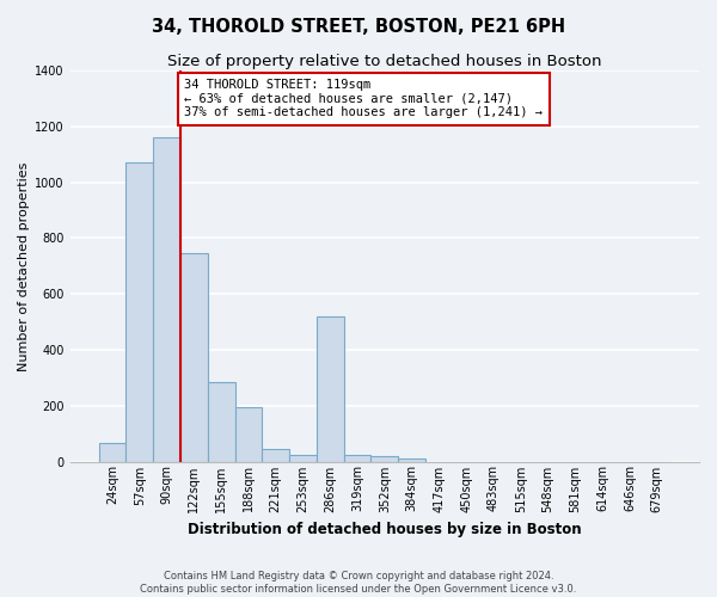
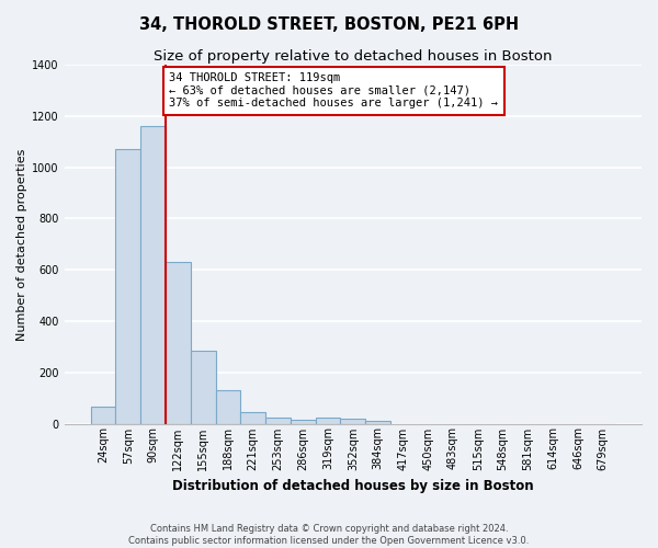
122sqm: 745 -> 630
188sqm: 195 -> 130
286sqm: 520 -> 15
